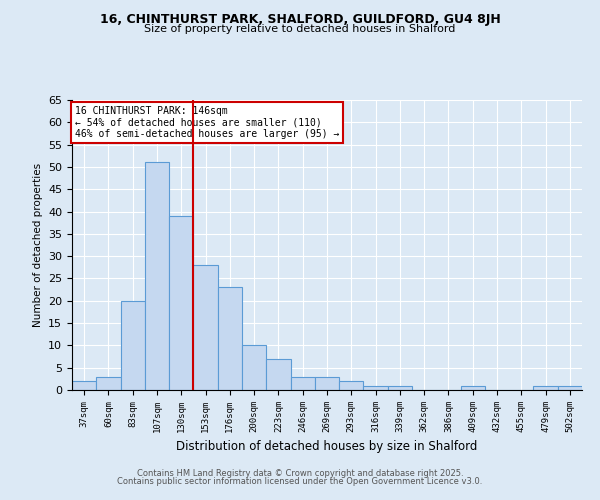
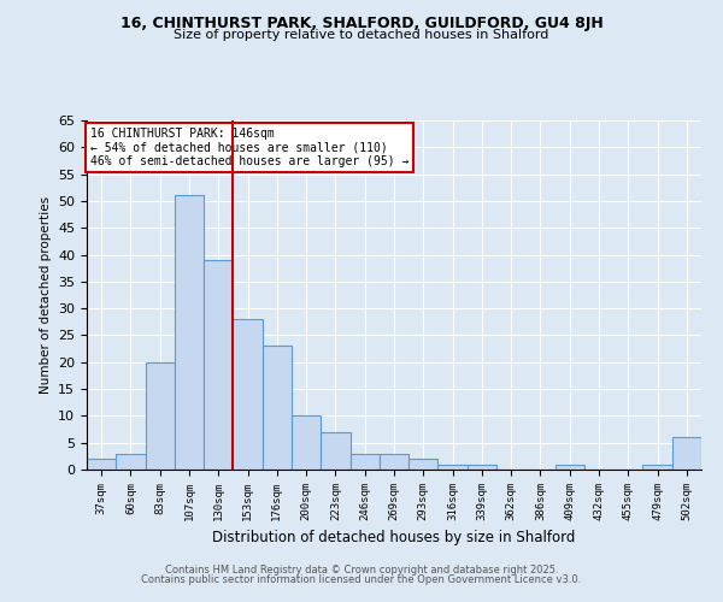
502sqm: 1 -> 6
